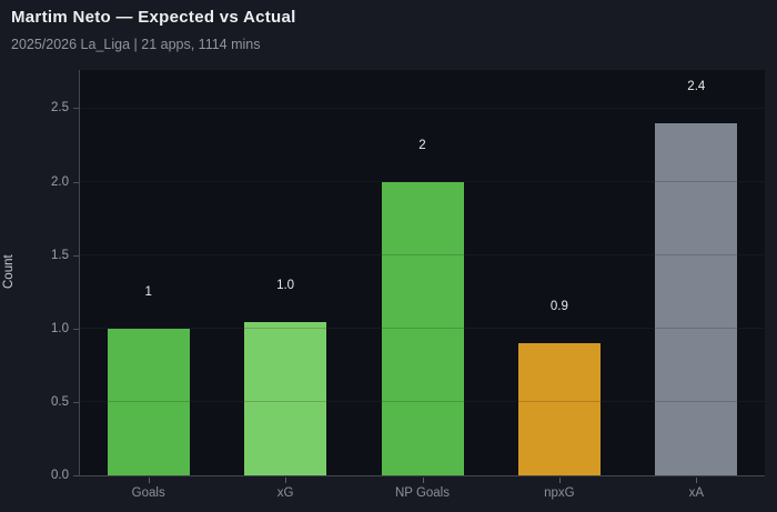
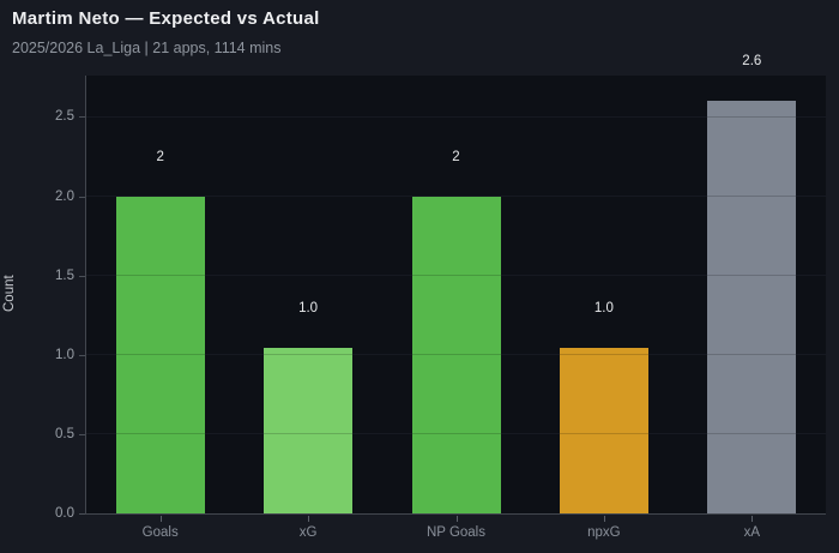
Goals: 1 -> 2
npxG: 0.9 -> 1.0
xA: 2.4 -> 2.6
